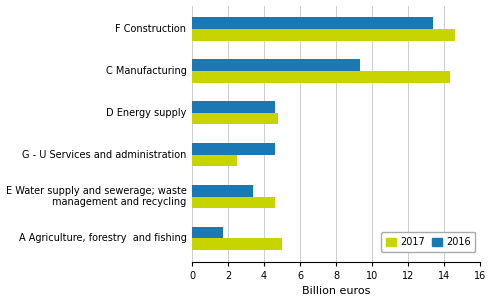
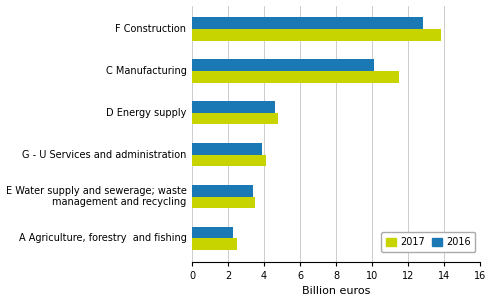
2016/F Construction: 13.4 -> 12.8
2017/F Construction: 14.6 -> 13.8
2016/C Manufacturing: 9.3 -> 10.1
2017/C Manufacturing: 14.3 -> 11.5
2016/G - U Services and administration: 4.6 -> 3.9
2017/G - U Services and administration: 2.5 -> 4.1
2017/E Water supply and sewerage; waste management and recycling: 4.6 -> 3.5
2016/A Agriculture, forestry and fishing: 1.7 -> 2.3
2017/A Agriculture, forestry and fishing: 5.0 -> 2.5
